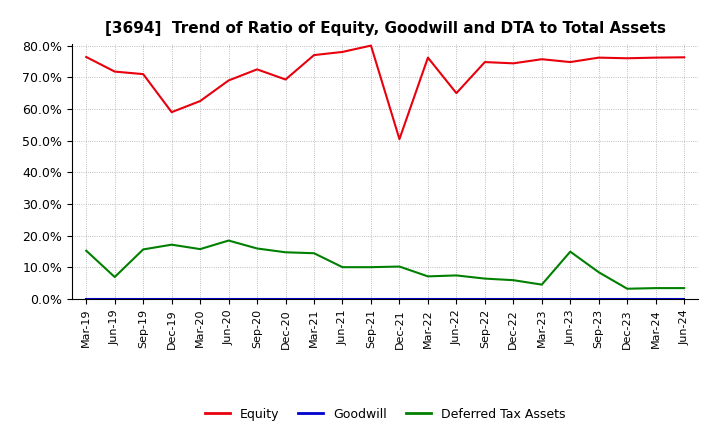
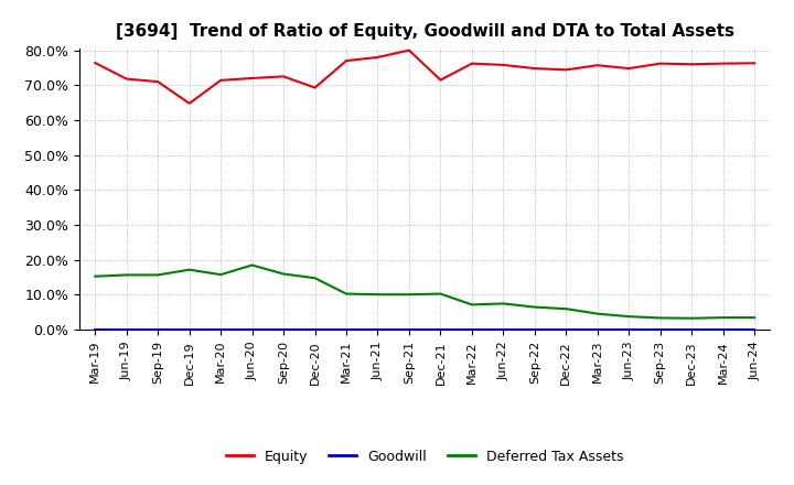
Deferred Tax Assets/Jun-19: 7.0% -> 15.7%
Equity/Dec-19: 59.0% -> 64.8%
Equity/Mar-20: 62.5% -> 71.4%
Equity/Jun-20: 69.0% -> 72.0%
Deferred Tax Assets/Mar-21: 14.5% -> 10.3%
Equity/Dec-21: 50.5% -> 71.5%
Equity/Jun-22: 65.0% -> 75.8%
Deferred Tax Assets/Jun-23: 15.0% -> 3.8%
Deferred Tax Assets/Sep-23: 8.5% -> 3.4%
